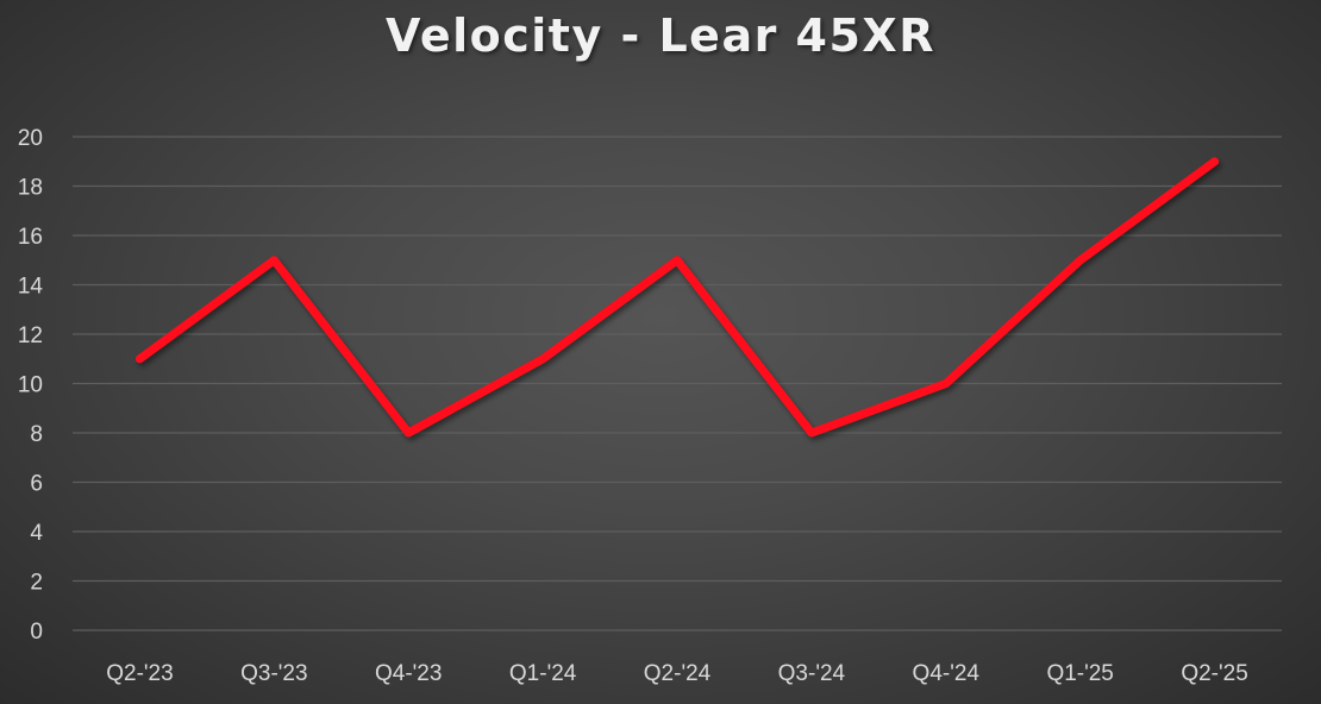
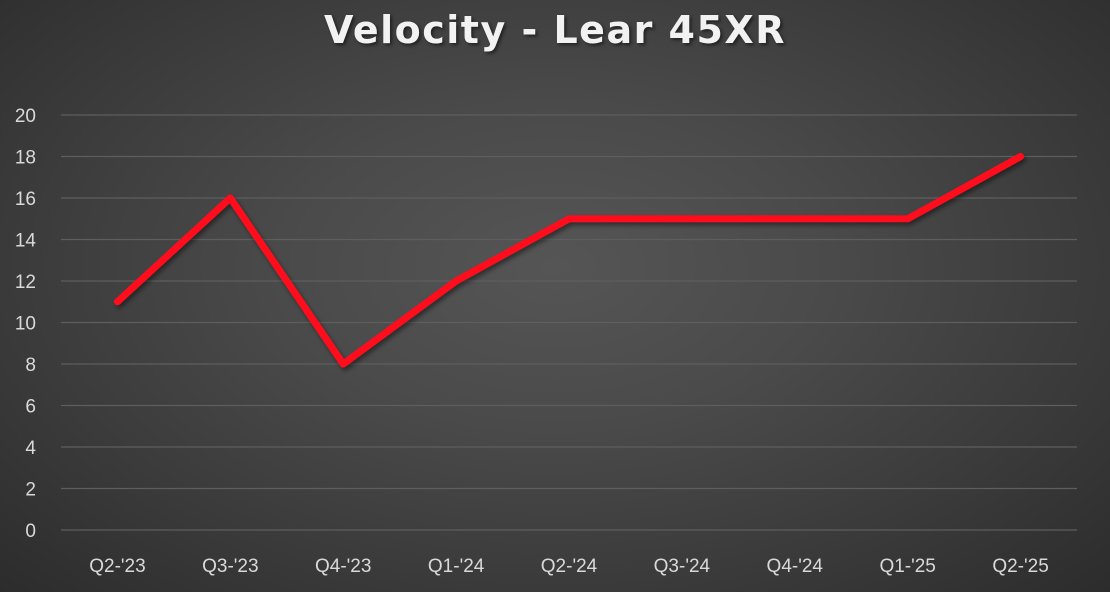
Q3-'23: 15 -> 16
Q1-'24: 11 -> 12
Q3-'24: 8 -> 15
Q4-'24: 10 -> 15
Q2-'25: 19 -> 18
